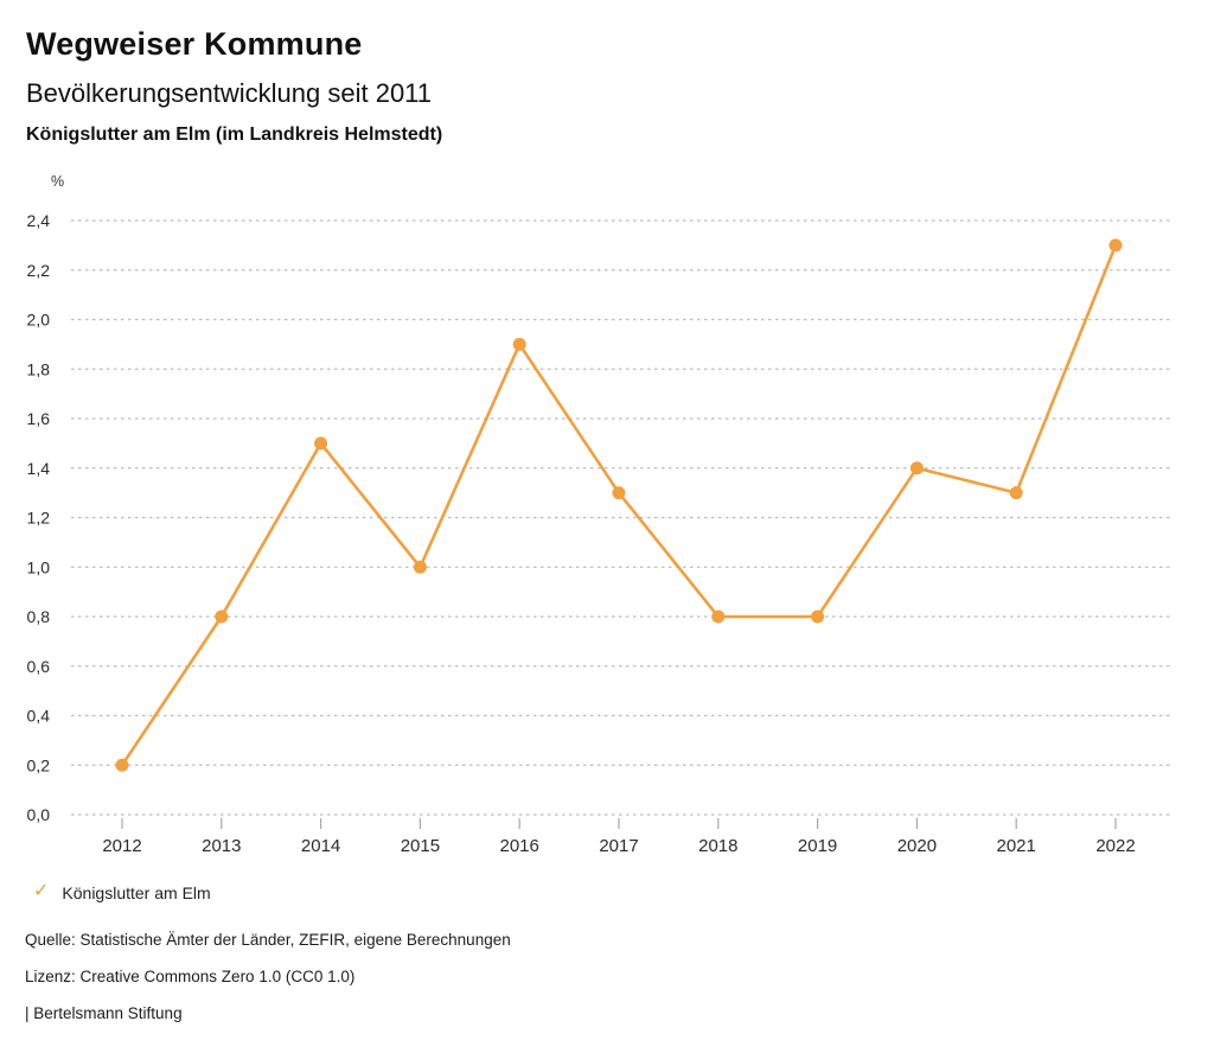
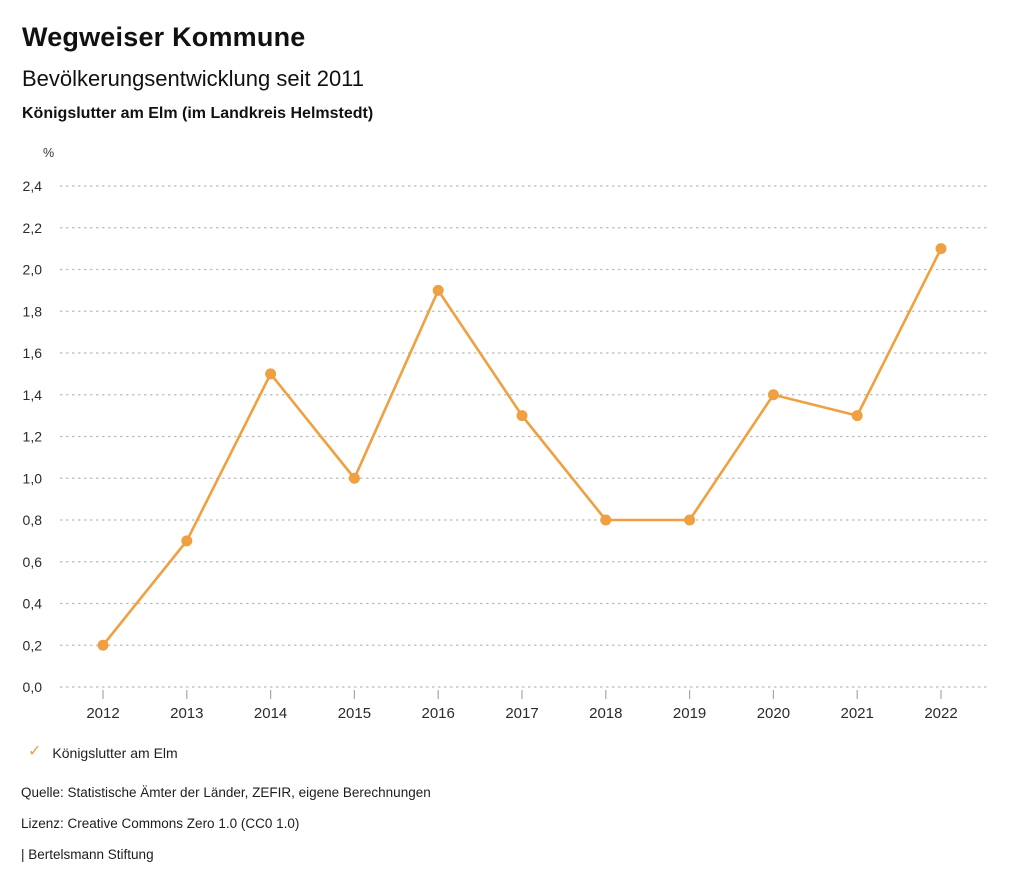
2013: 0,8 -> 0,7
2022: 2,3 -> 2,1
